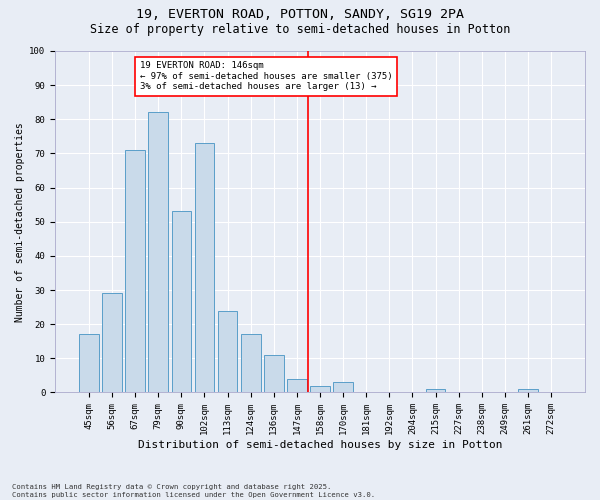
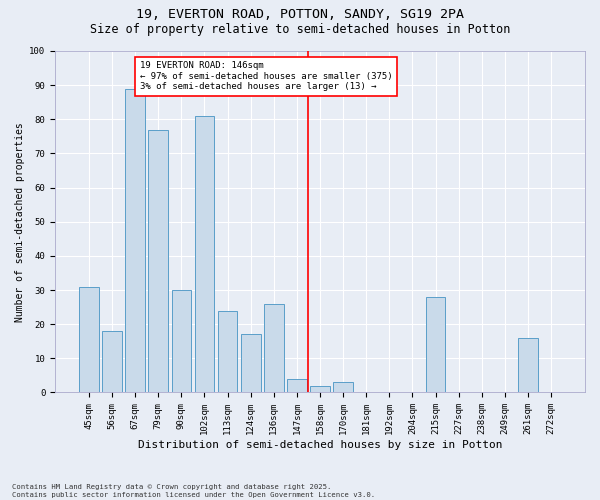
45sqm: 17 -> 31
56sqm: 29 -> 18
67sqm: 71 -> 89
79sqm: 82 -> 77
90sqm: 53 -> 30
102sqm: 73 -> 81
136sqm: 11 -> 26
215sqm: 1 -> 28
261sqm: 1 -> 16
